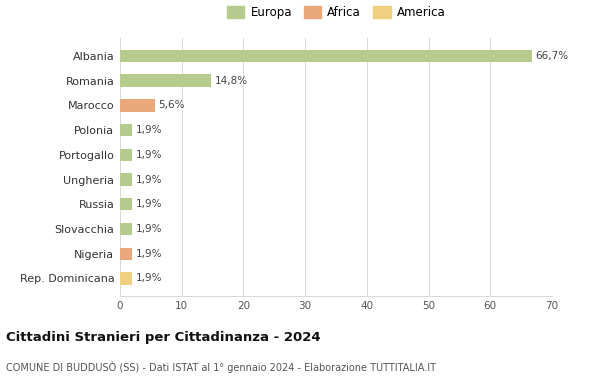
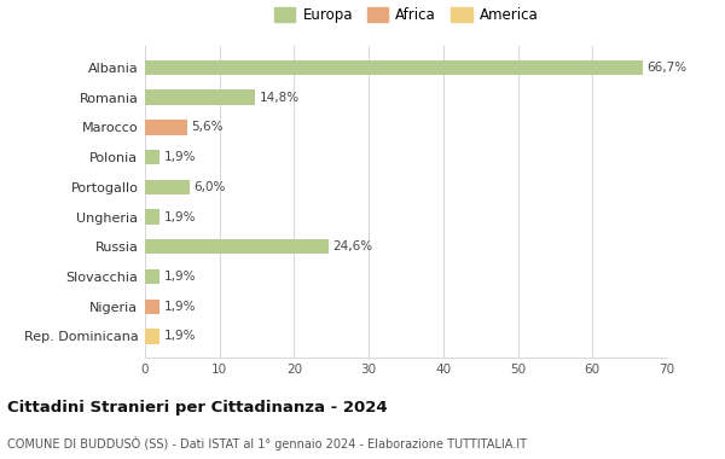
Portogallo: 1,9% -> 6,0%
Russia: 1,9% -> 24,6%
